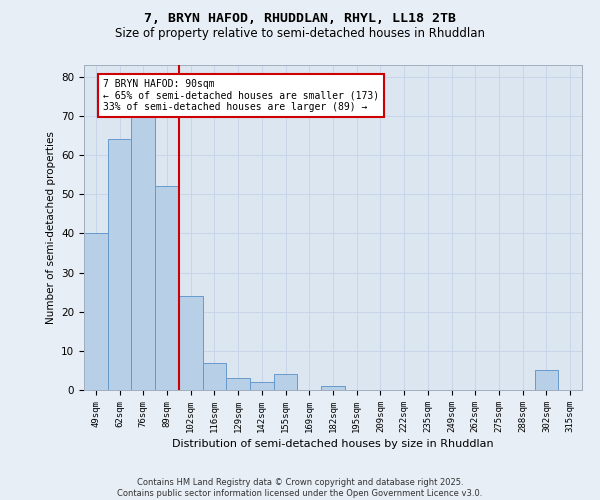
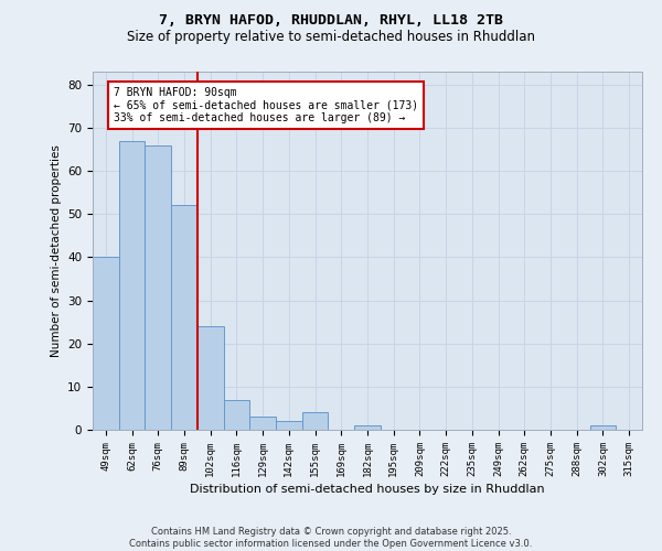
62sqm: 64 -> 67
76sqm: 70 -> 66
302sqm: 5 -> 1
